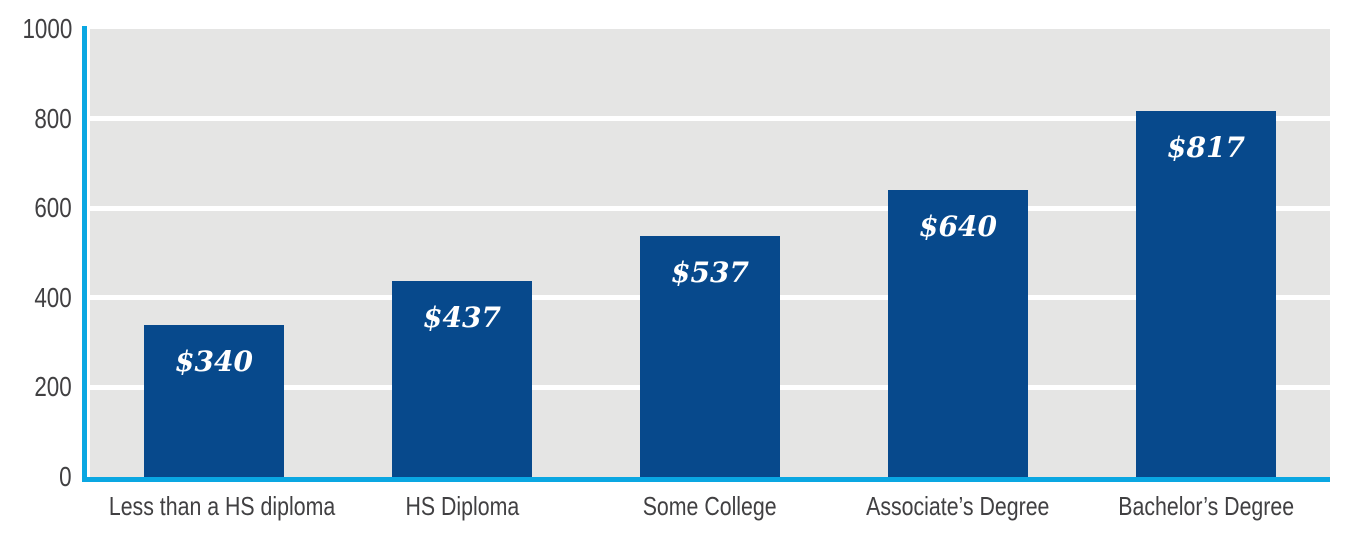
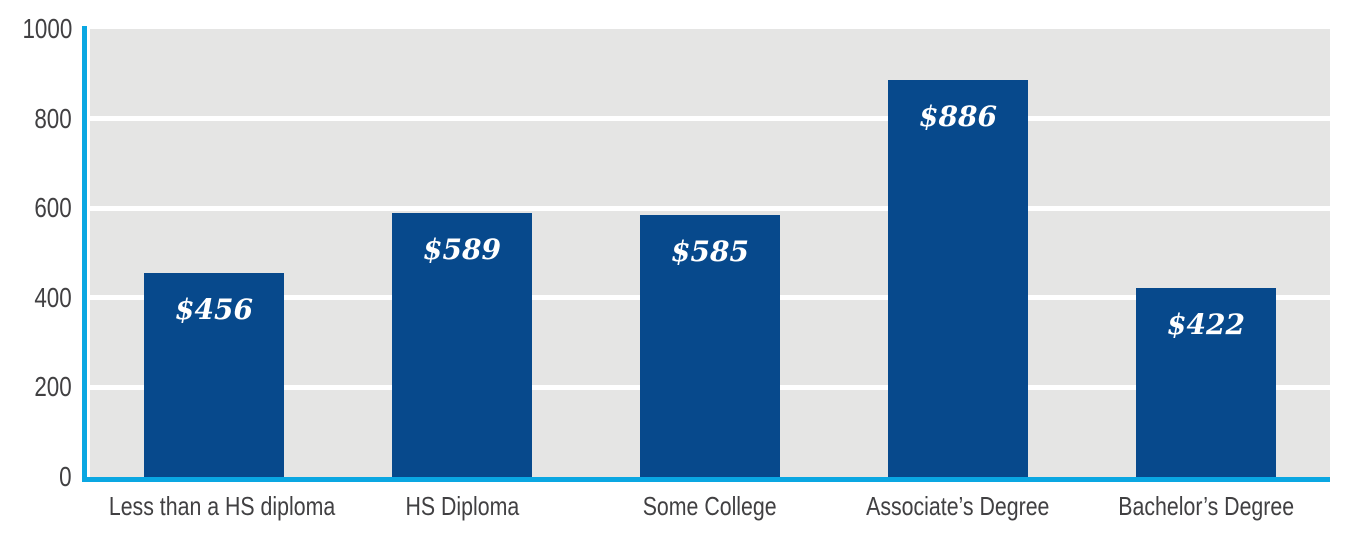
Less than a HS diploma: $340 -> $456
HS Diploma: $437 -> $589
Some College: $537 -> $585
Associate’s Degree: $640 -> $886
Bachelor’s Degree: $817 -> $422
